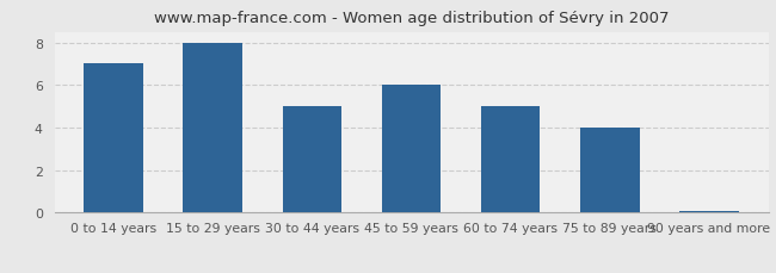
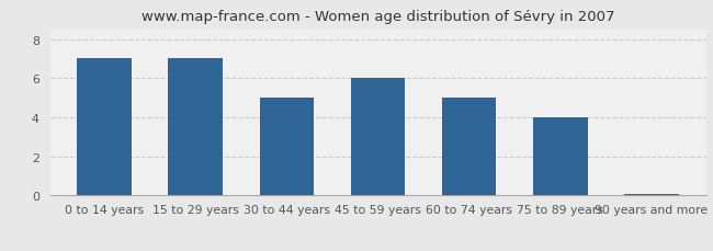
15 to 29 years: 8.0 -> 7.0
